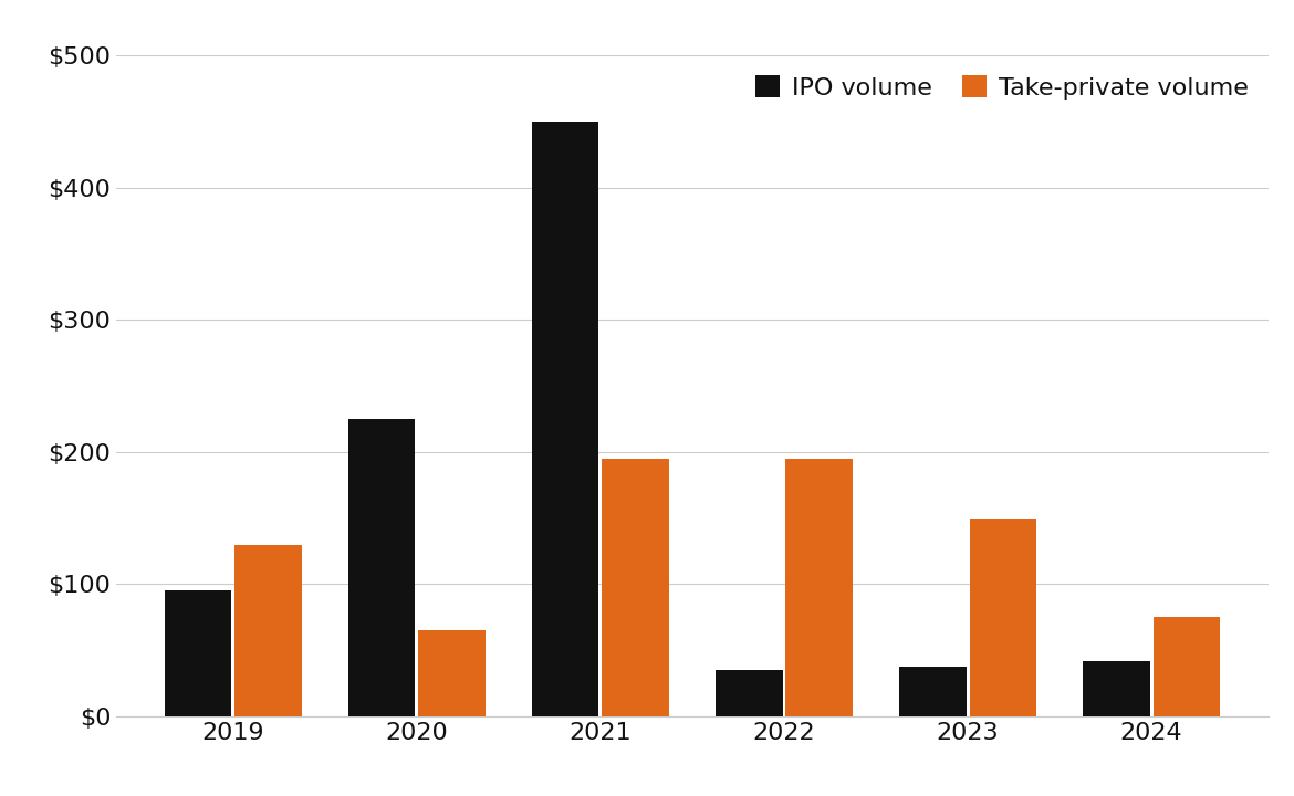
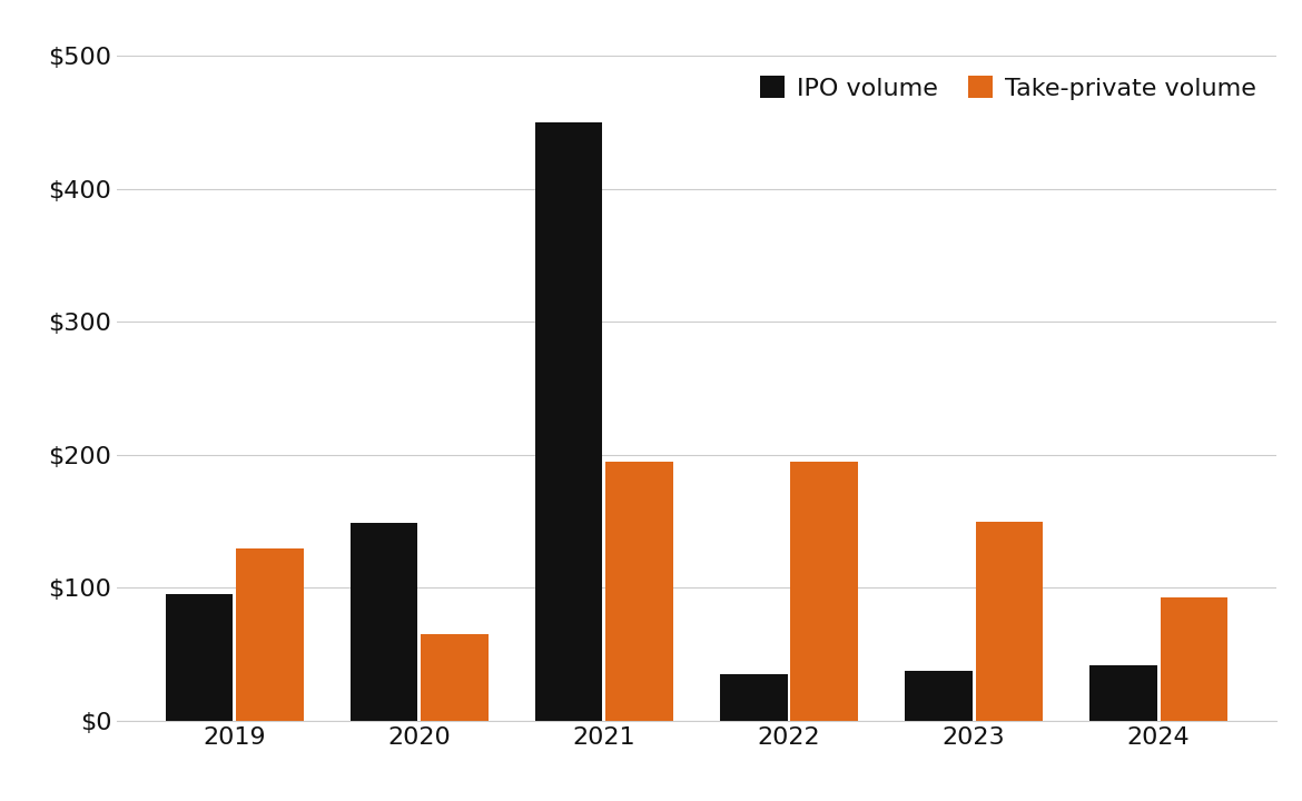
IPO volume/2020: $225 -> $149
Take-private volume/2024: $75 -> $93
